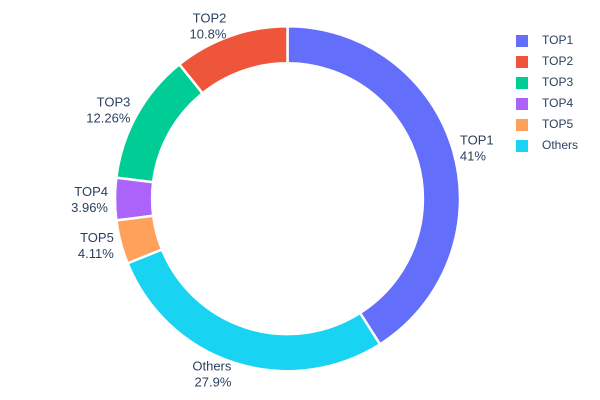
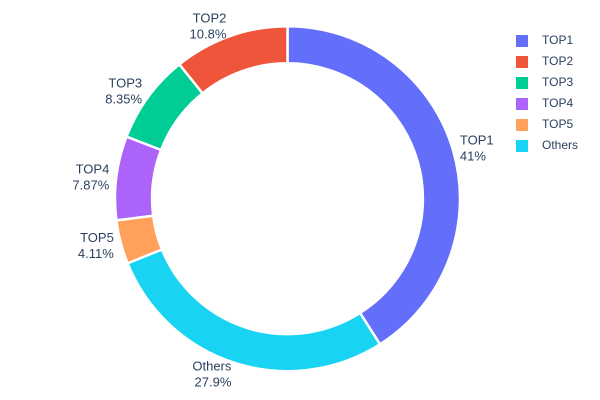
TOP3: 12.26% -> 8.35%
TOP4: 3.96% -> 7.87%
